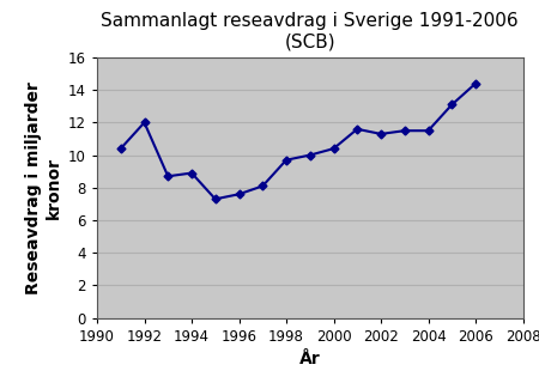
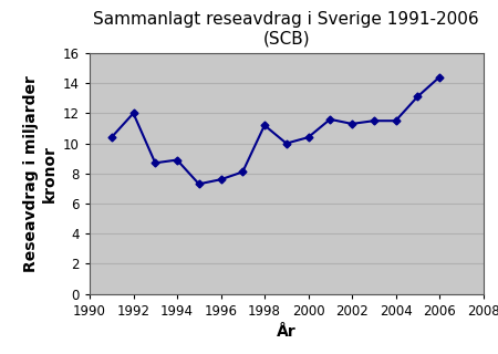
1998: 9.7 -> 11.2
